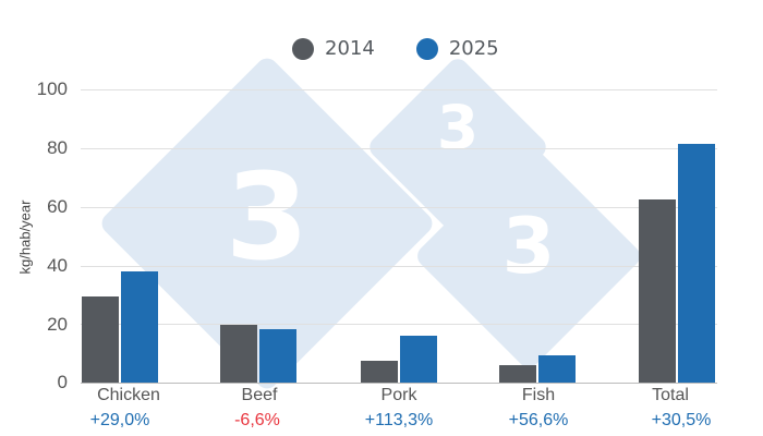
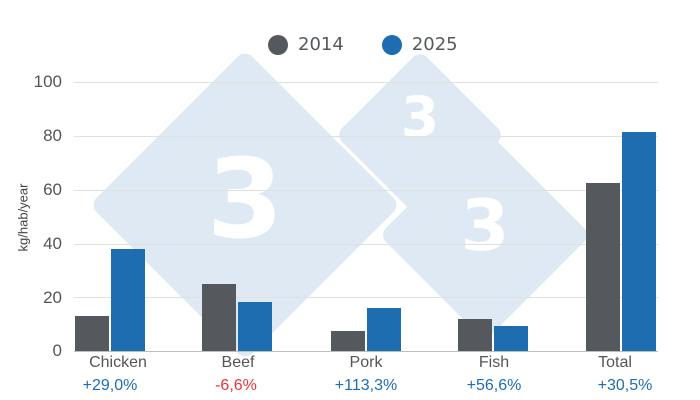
2014/Chicken: 29 -> 13
2014/Beef: 20 -> 25
2014/Fish: 6 -> 12
